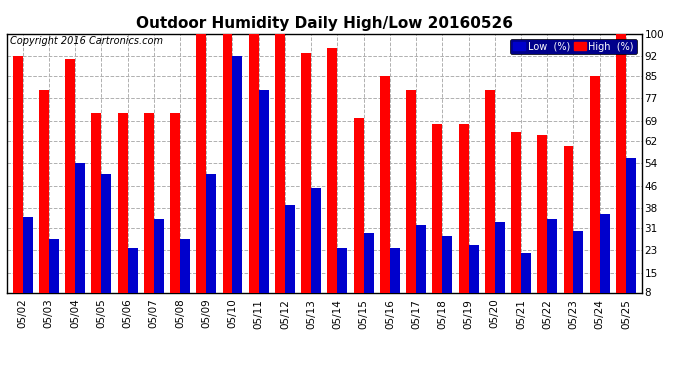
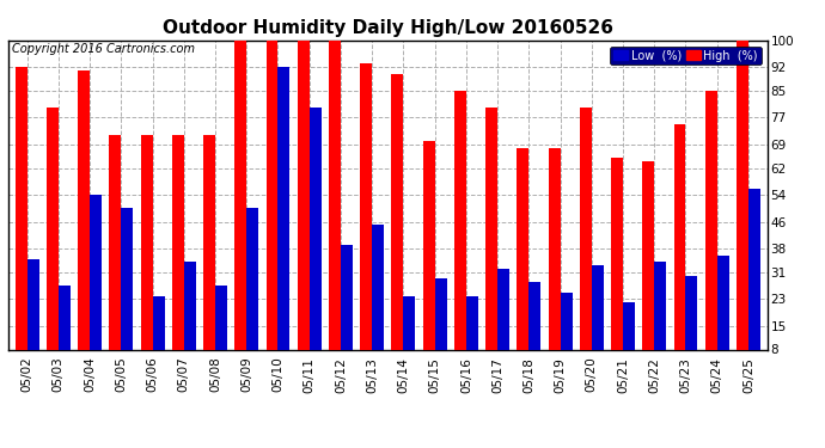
High (%)/05/14: 95 -> 90
High (%)/05/23: 60 -> 75
